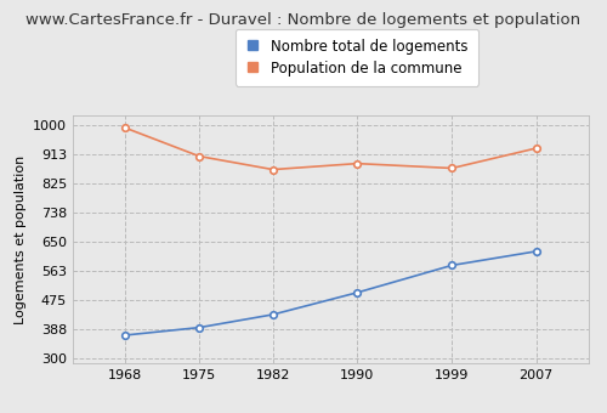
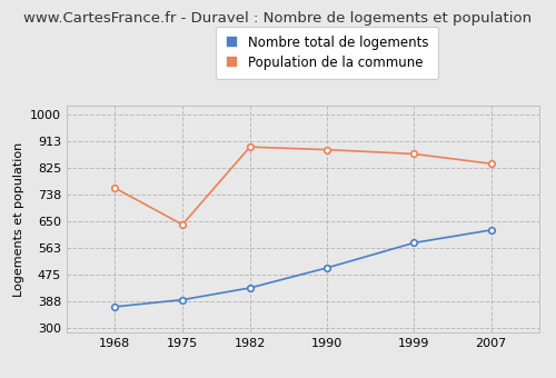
Population de la commune/1968: 993 -> 760
Population de la commune/1975: 908 -> 640
Population de la commune/1982: 868 -> 895
Population de la commune/2007: 932 -> 840
